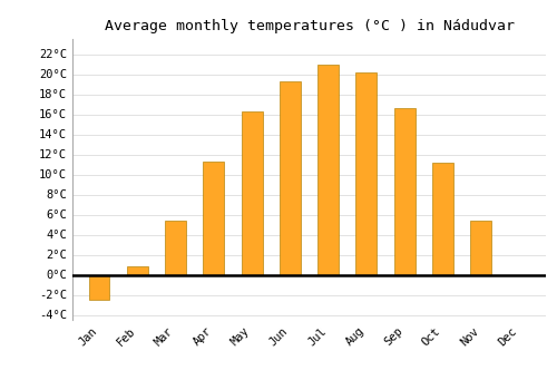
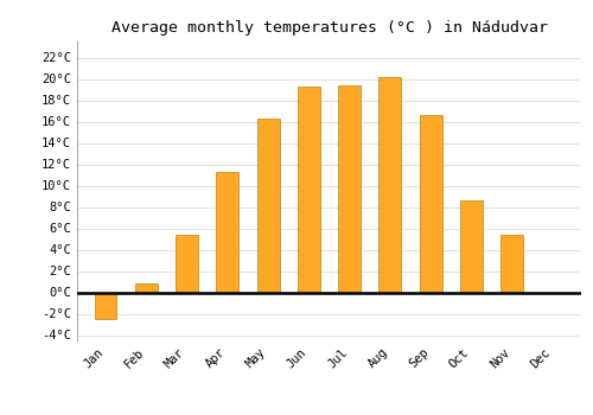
Jul: 21.0°C -> 19.4°C
Oct: 11.2°C -> 8.6°C
